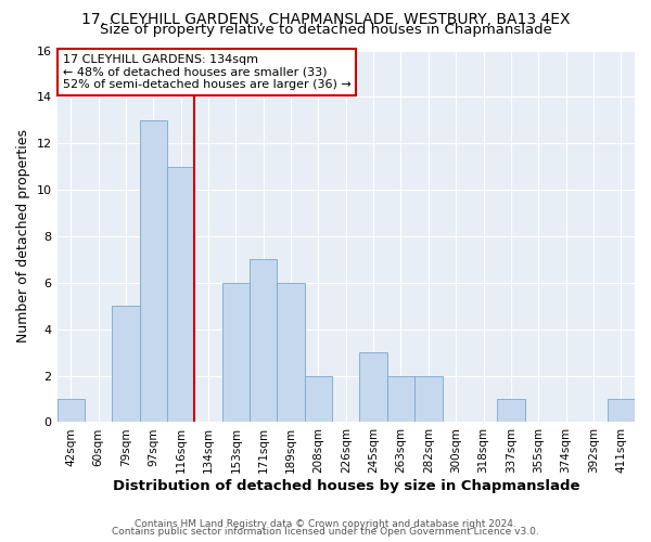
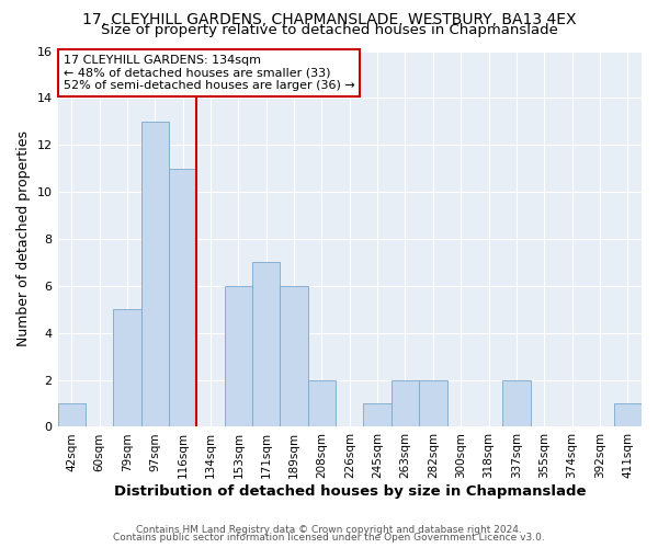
245sqm: 3 -> 1
337sqm: 1 -> 2
